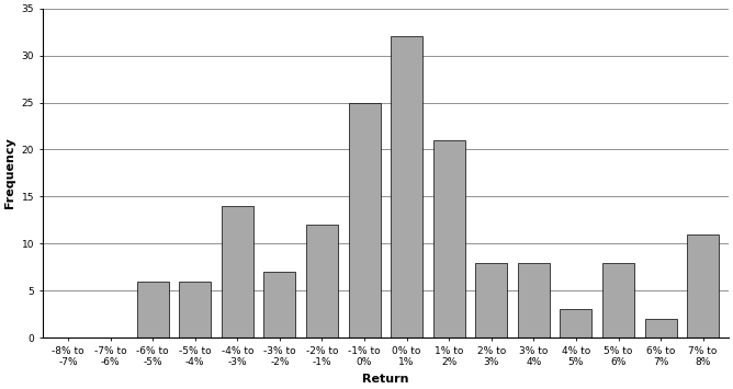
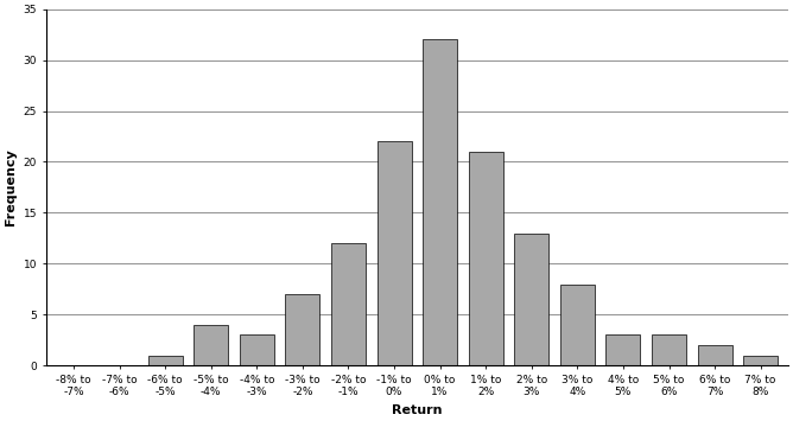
-6% to -5%: 6 -> 1
-5% to -4%: 6 -> 4
-4% to -3%: 14 -> 3
-1% to 0%: 25 -> 22
2% to 3%: 8 -> 13
5% to 6%: 8 -> 3
7% to 8%: 11 -> 1
